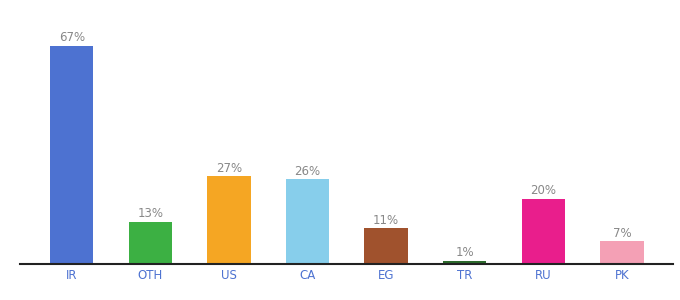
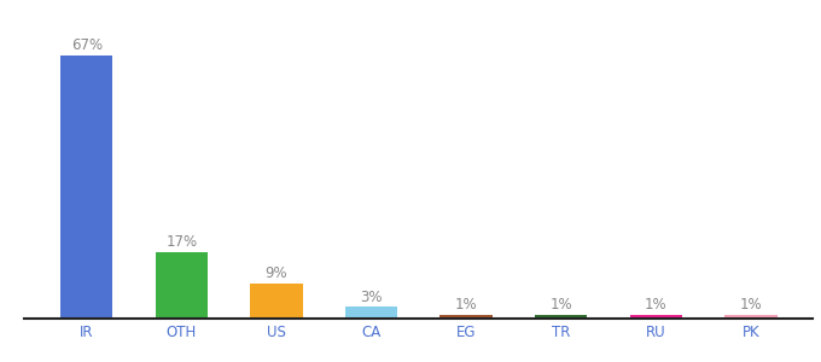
OTH: 13% -> 17%
US: 27% -> 9%
CA: 26% -> 3%
EG: 11% -> 1%
RU: 20% -> 1%
PK: 7% -> 1%
